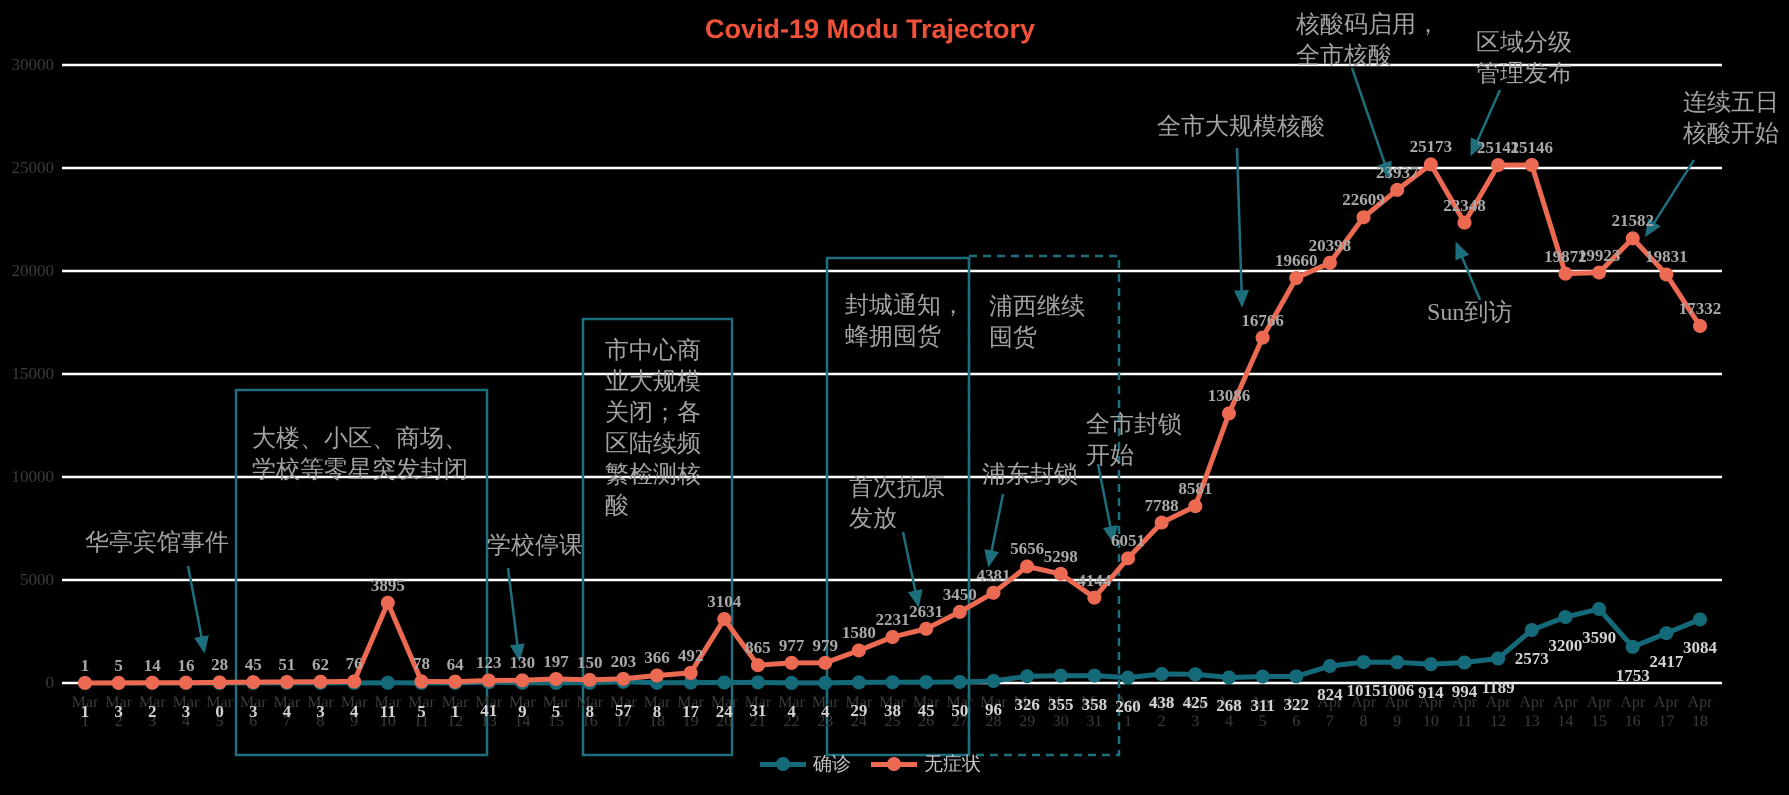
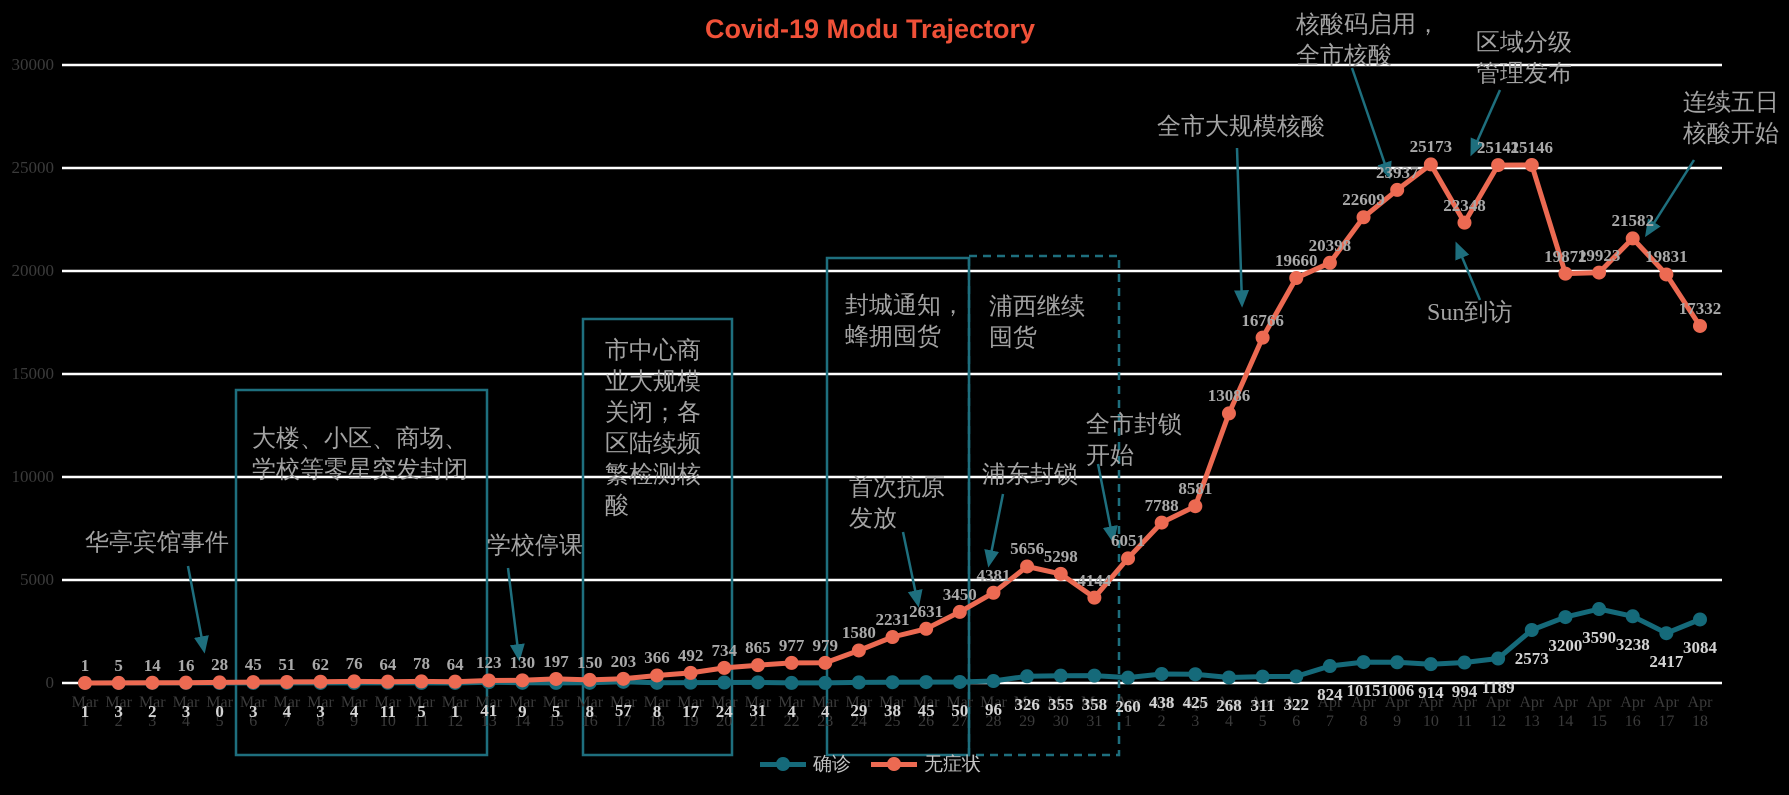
无症状/Mar 10: 3895 -> 64
无症状/Mar 20: 3104 -> 734
确诊/Apr 16: 1753 -> 3238
